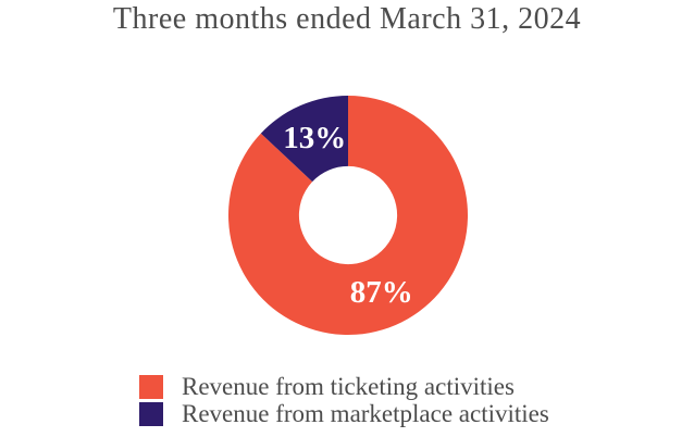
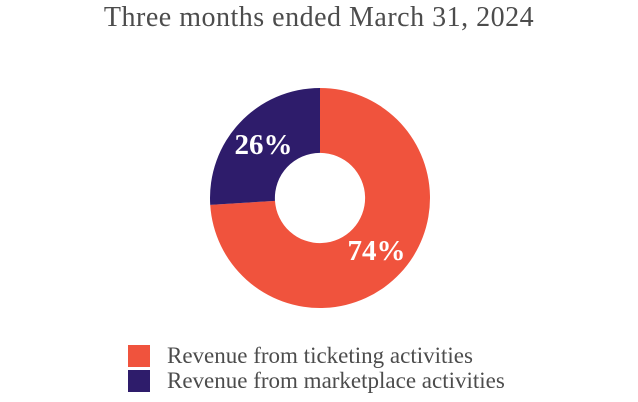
Revenue from ticketing activities: 87% -> 74%
Revenue from marketplace activities: 13% -> 26%
